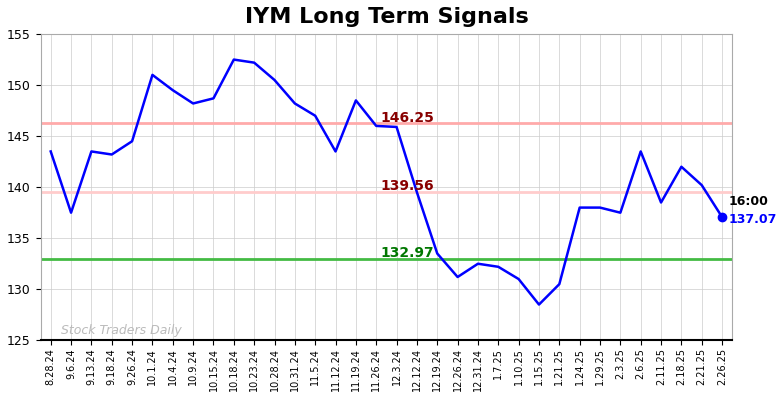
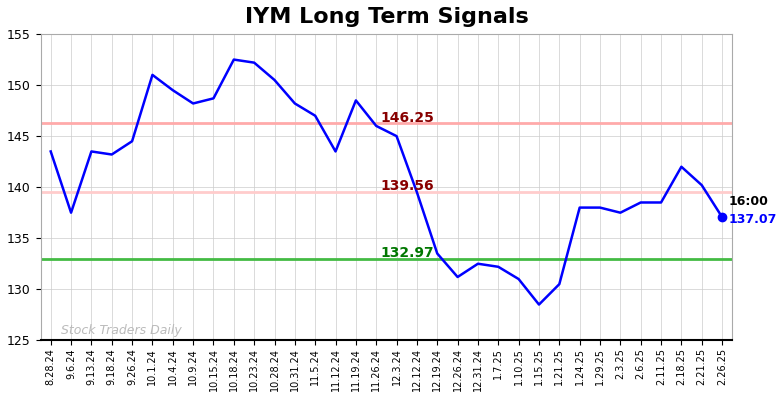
12.3.24: 145.9 -> 145.0
2.6.25: 143.5 -> 138.5
